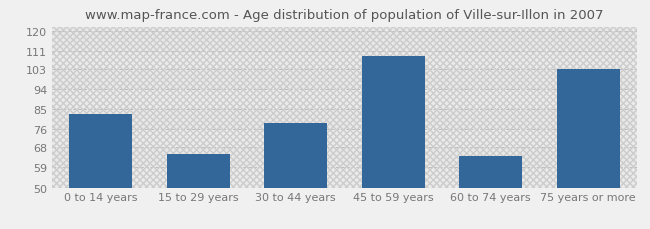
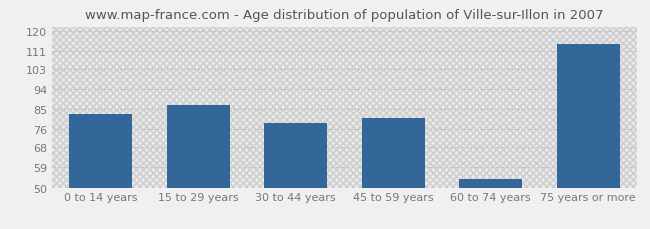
15 to 29 years: 65 -> 87
45 to 59 years: 109 -> 81
60 to 74 years: 64 -> 54
75 years or more: 103 -> 114
